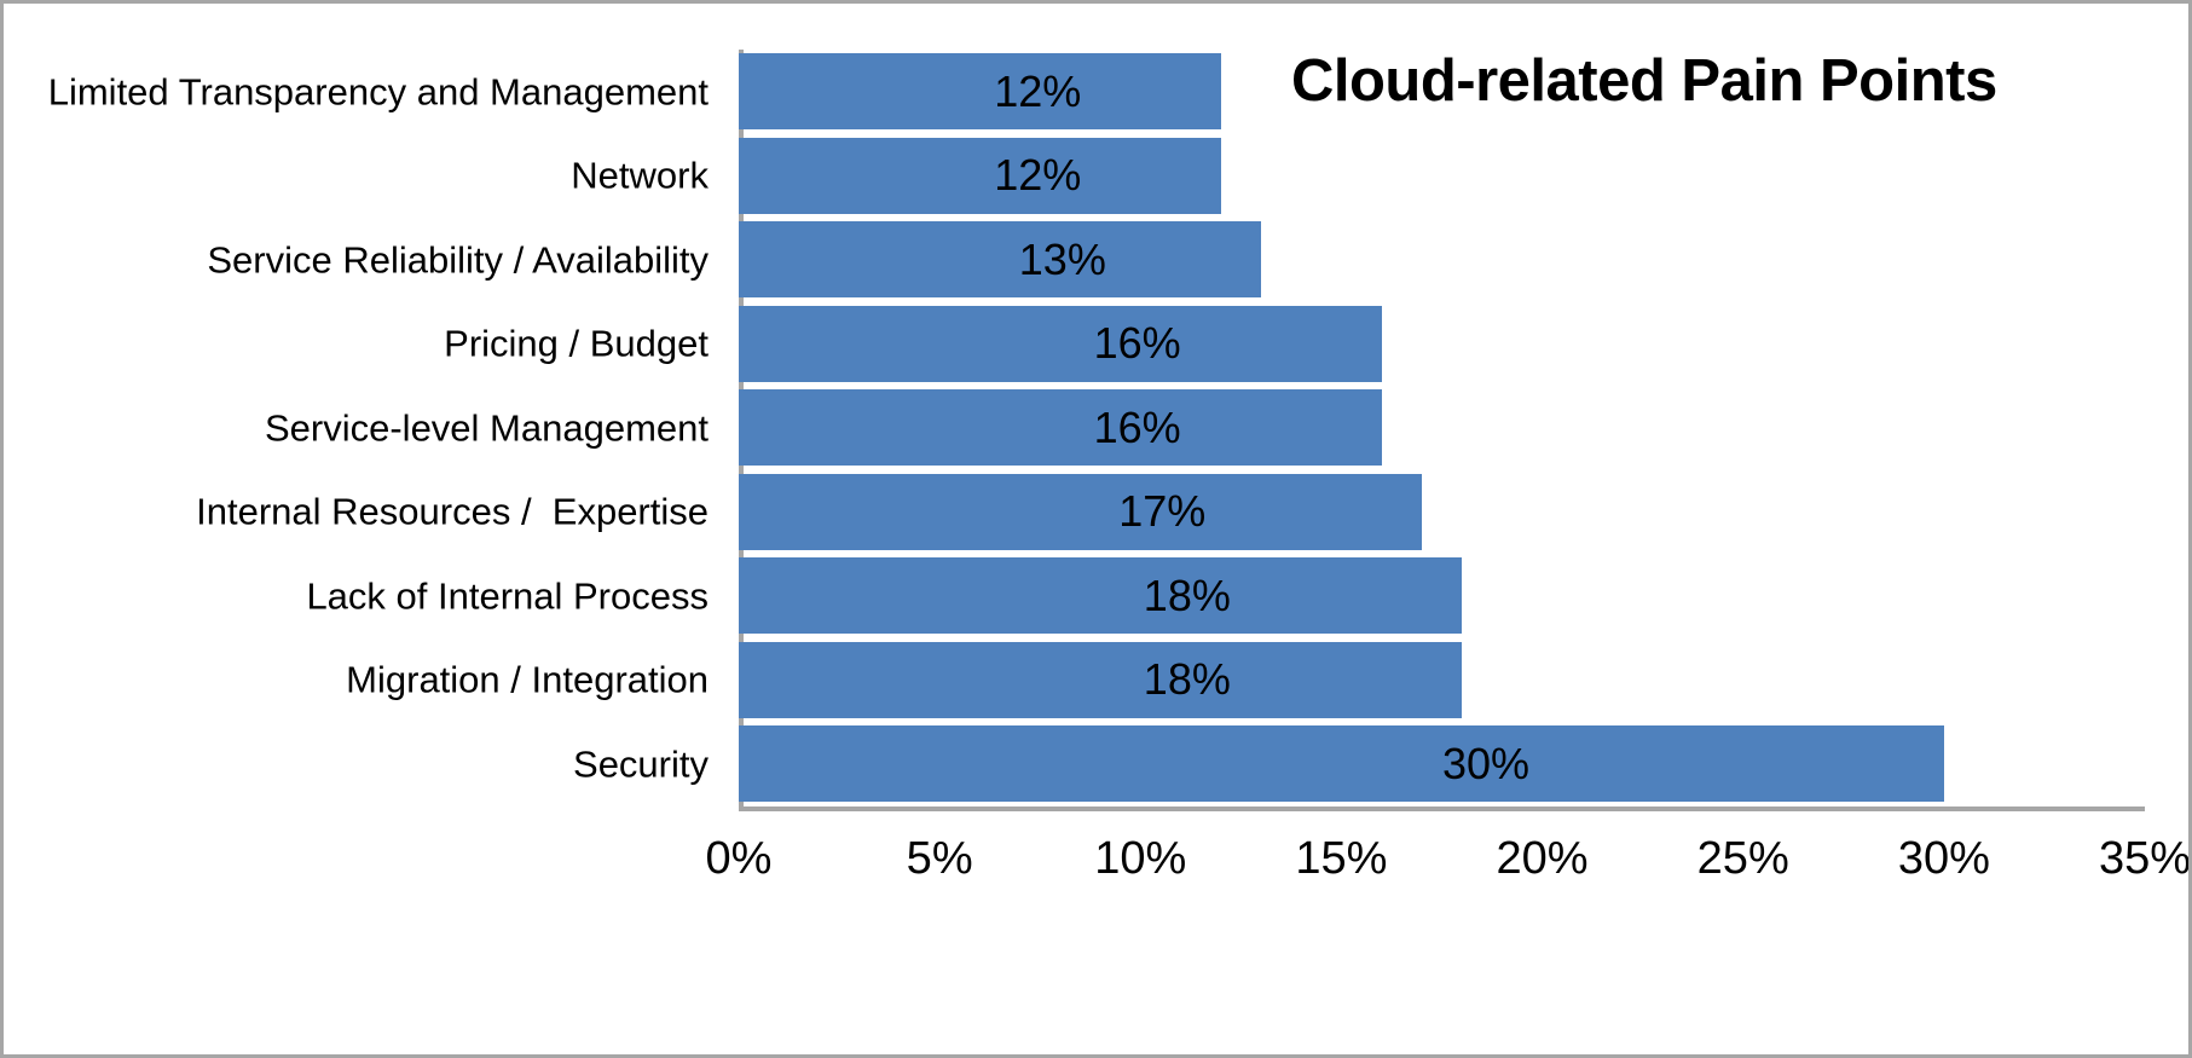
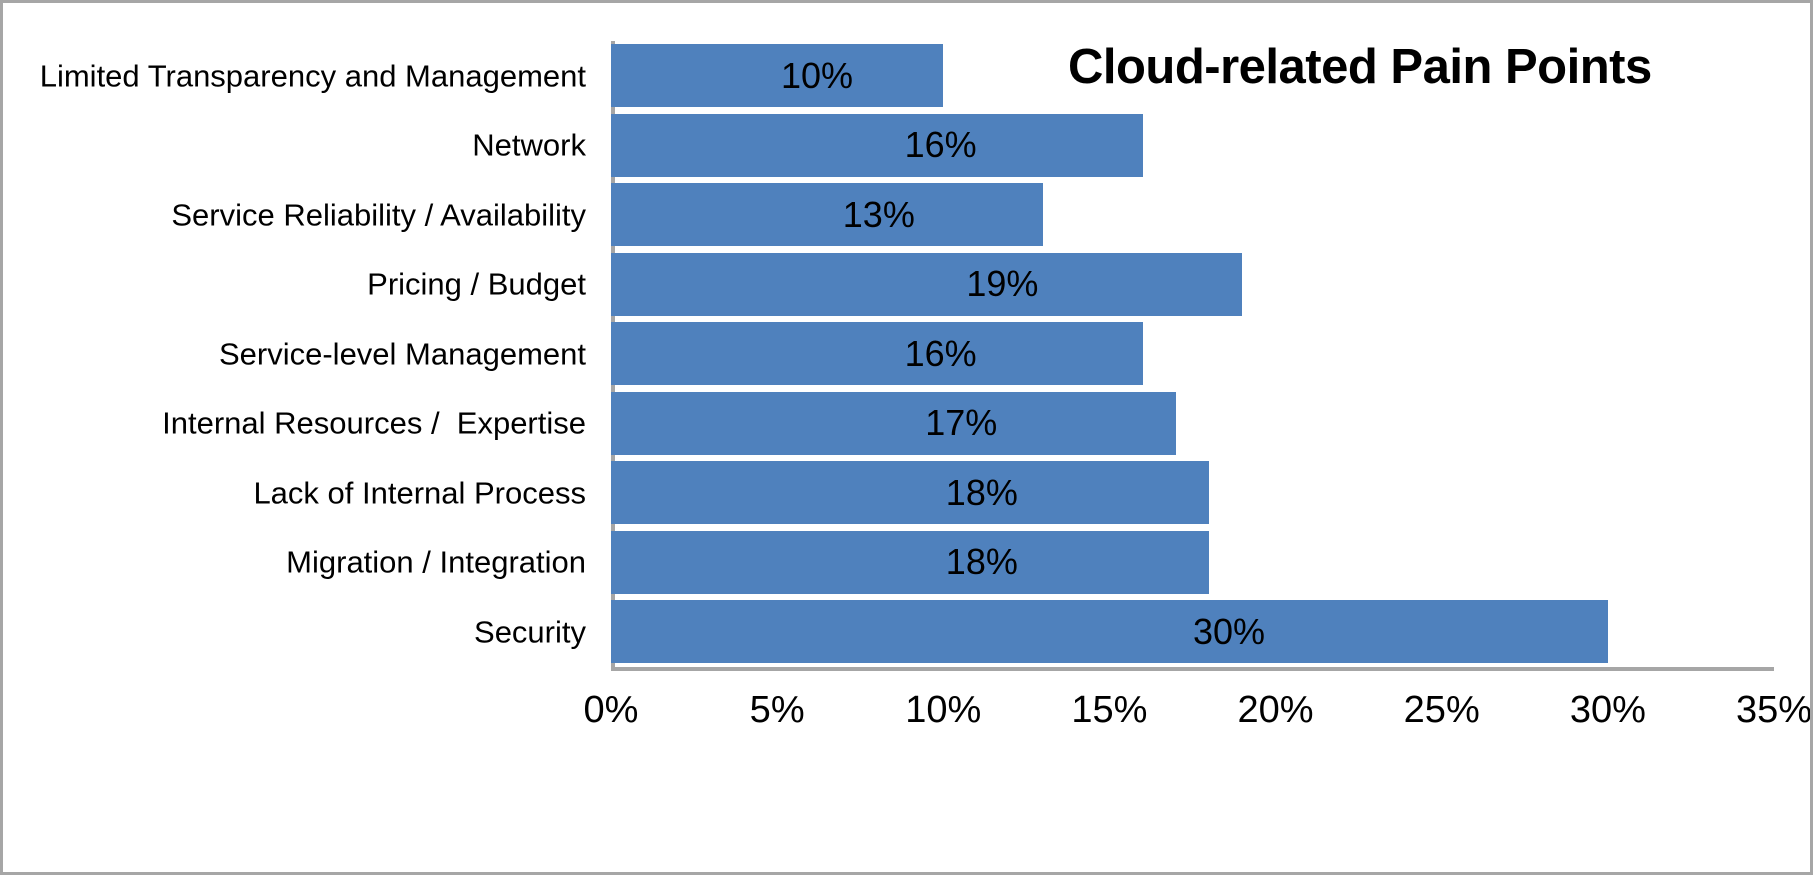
Limited Transparency and Management: 12% -> 10%
Network: 12% -> 16%
Pricing / Budget: 16% -> 19%
